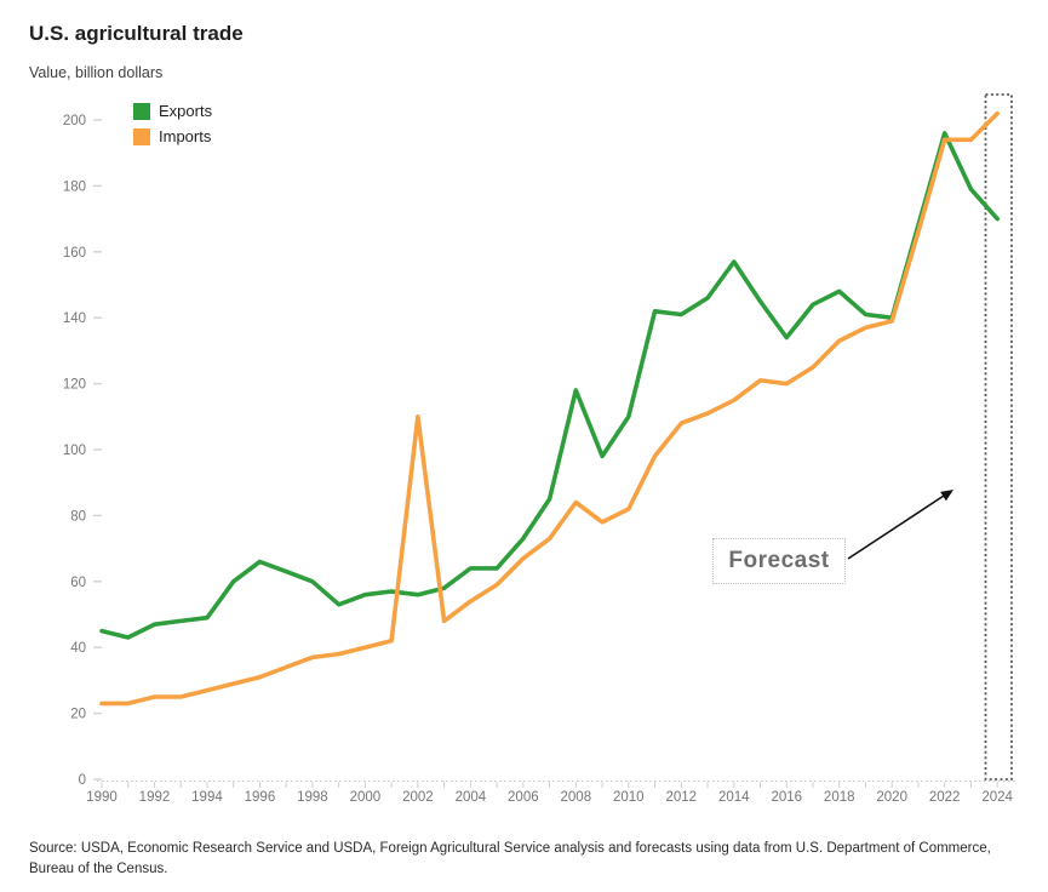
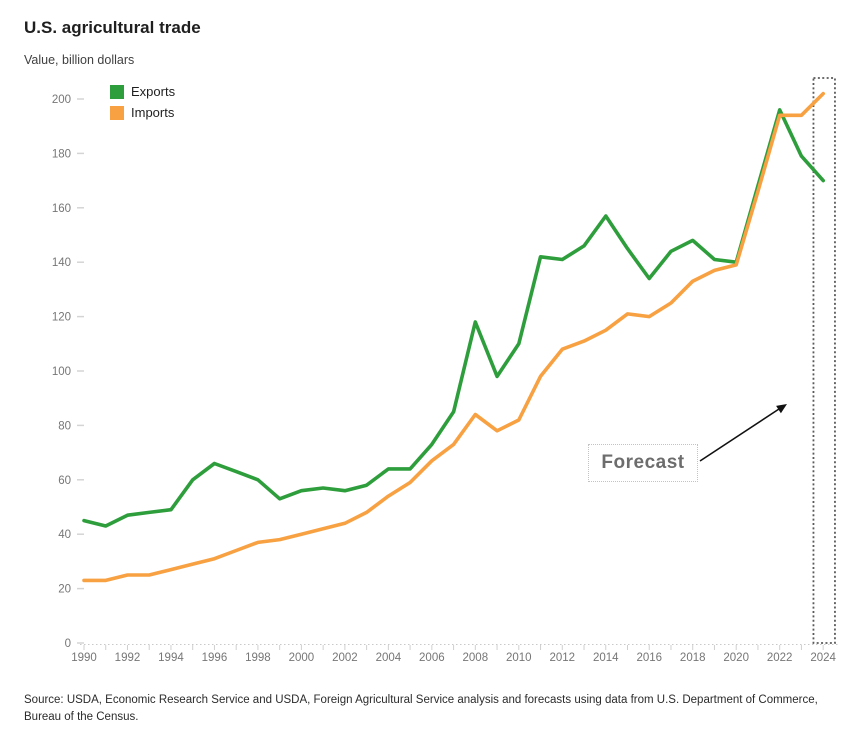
Imports/2002: 110 -> 44
